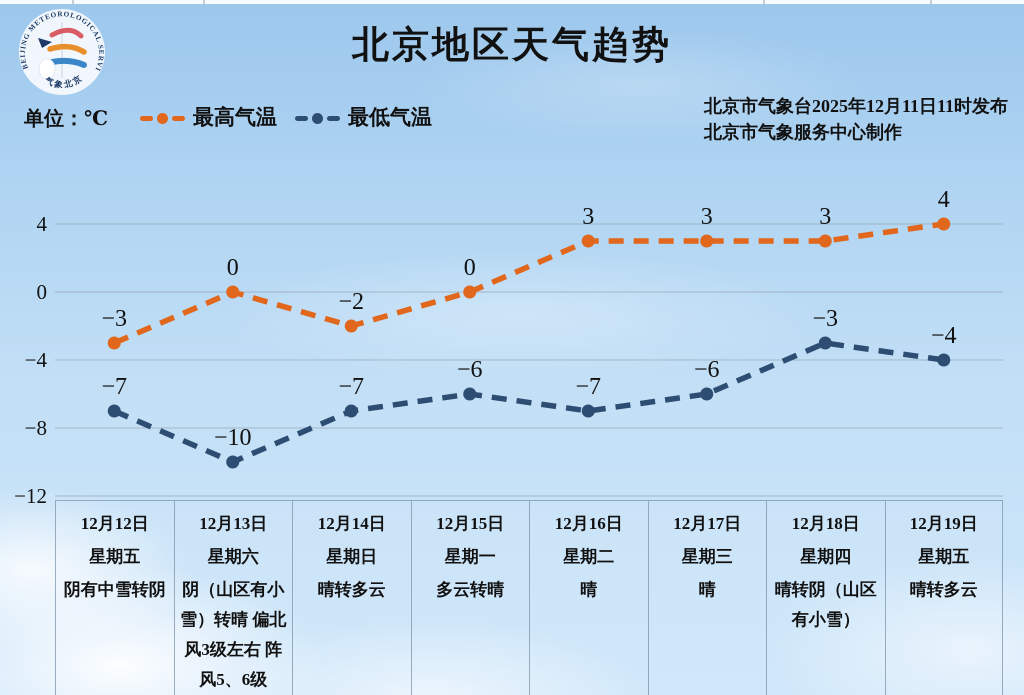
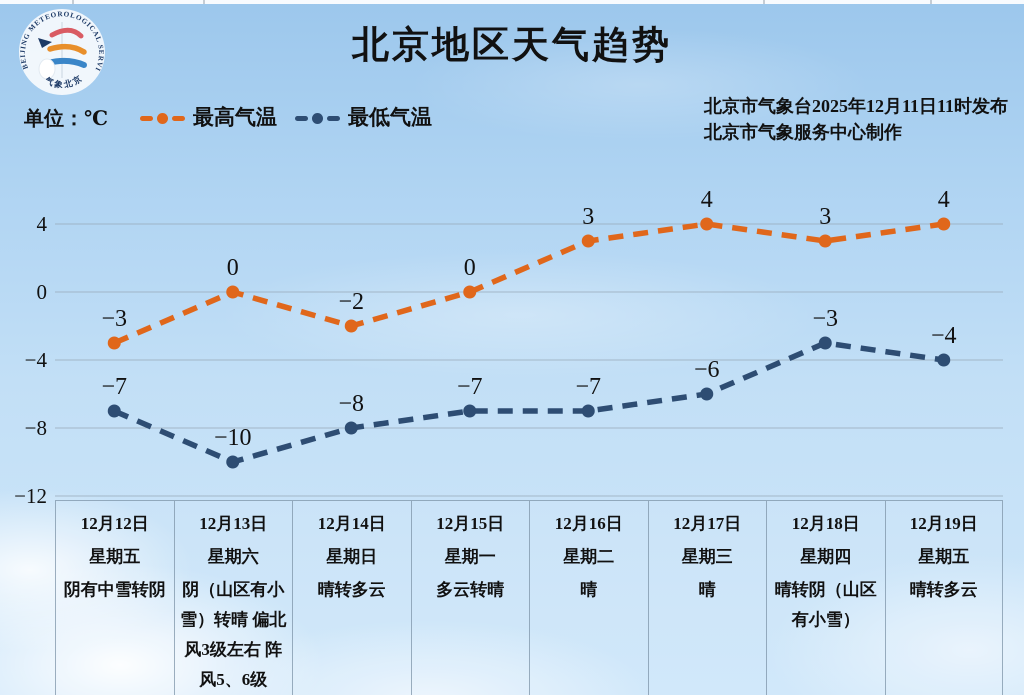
最低气温/12月14日: −7 -> −8
最低气温/12月15日: −6 -> −7
最高气温/12月17日: 3 -> 4
